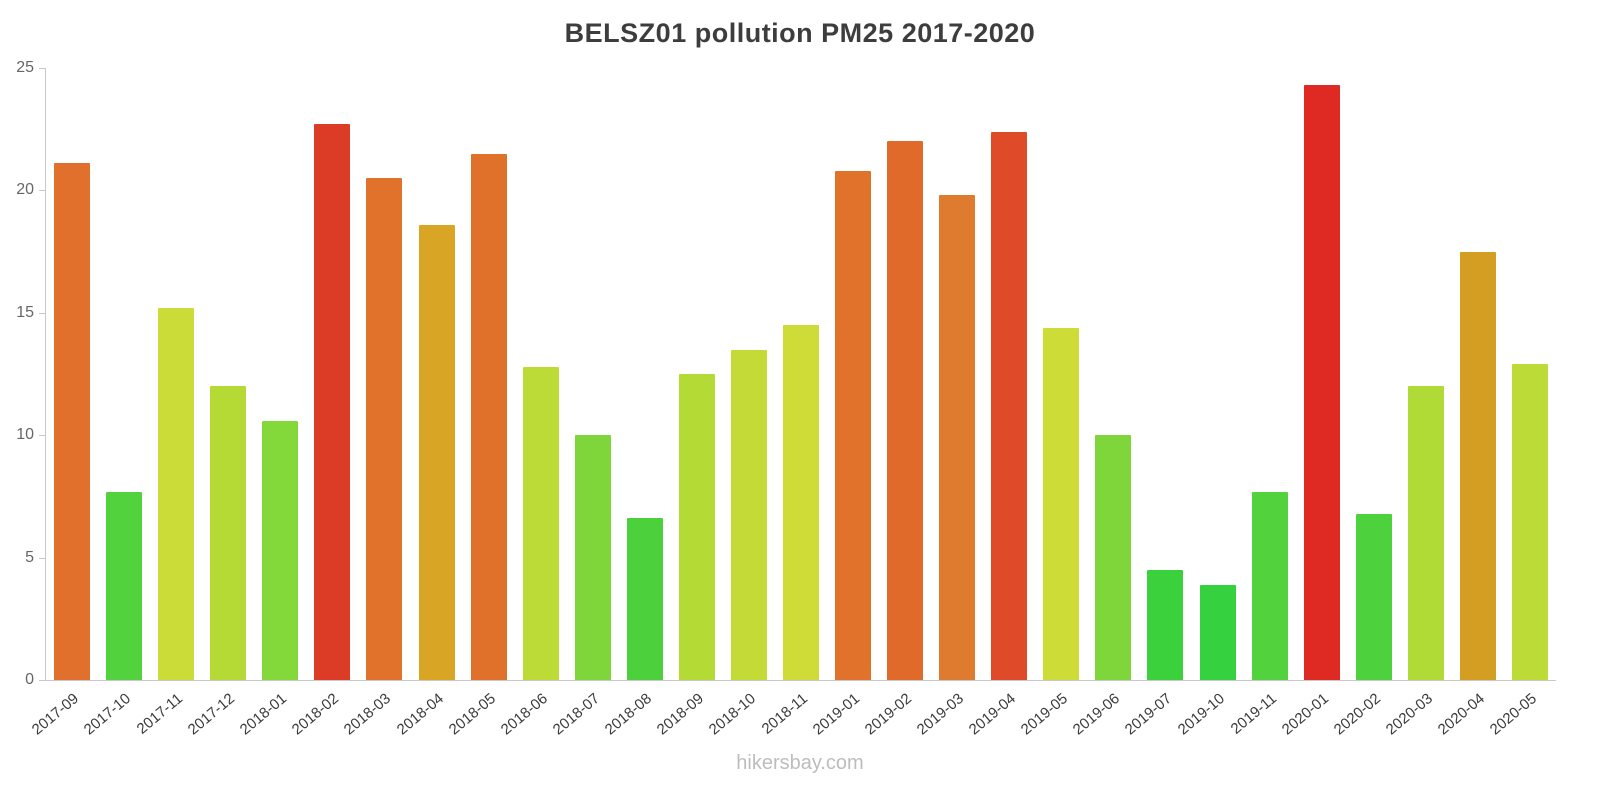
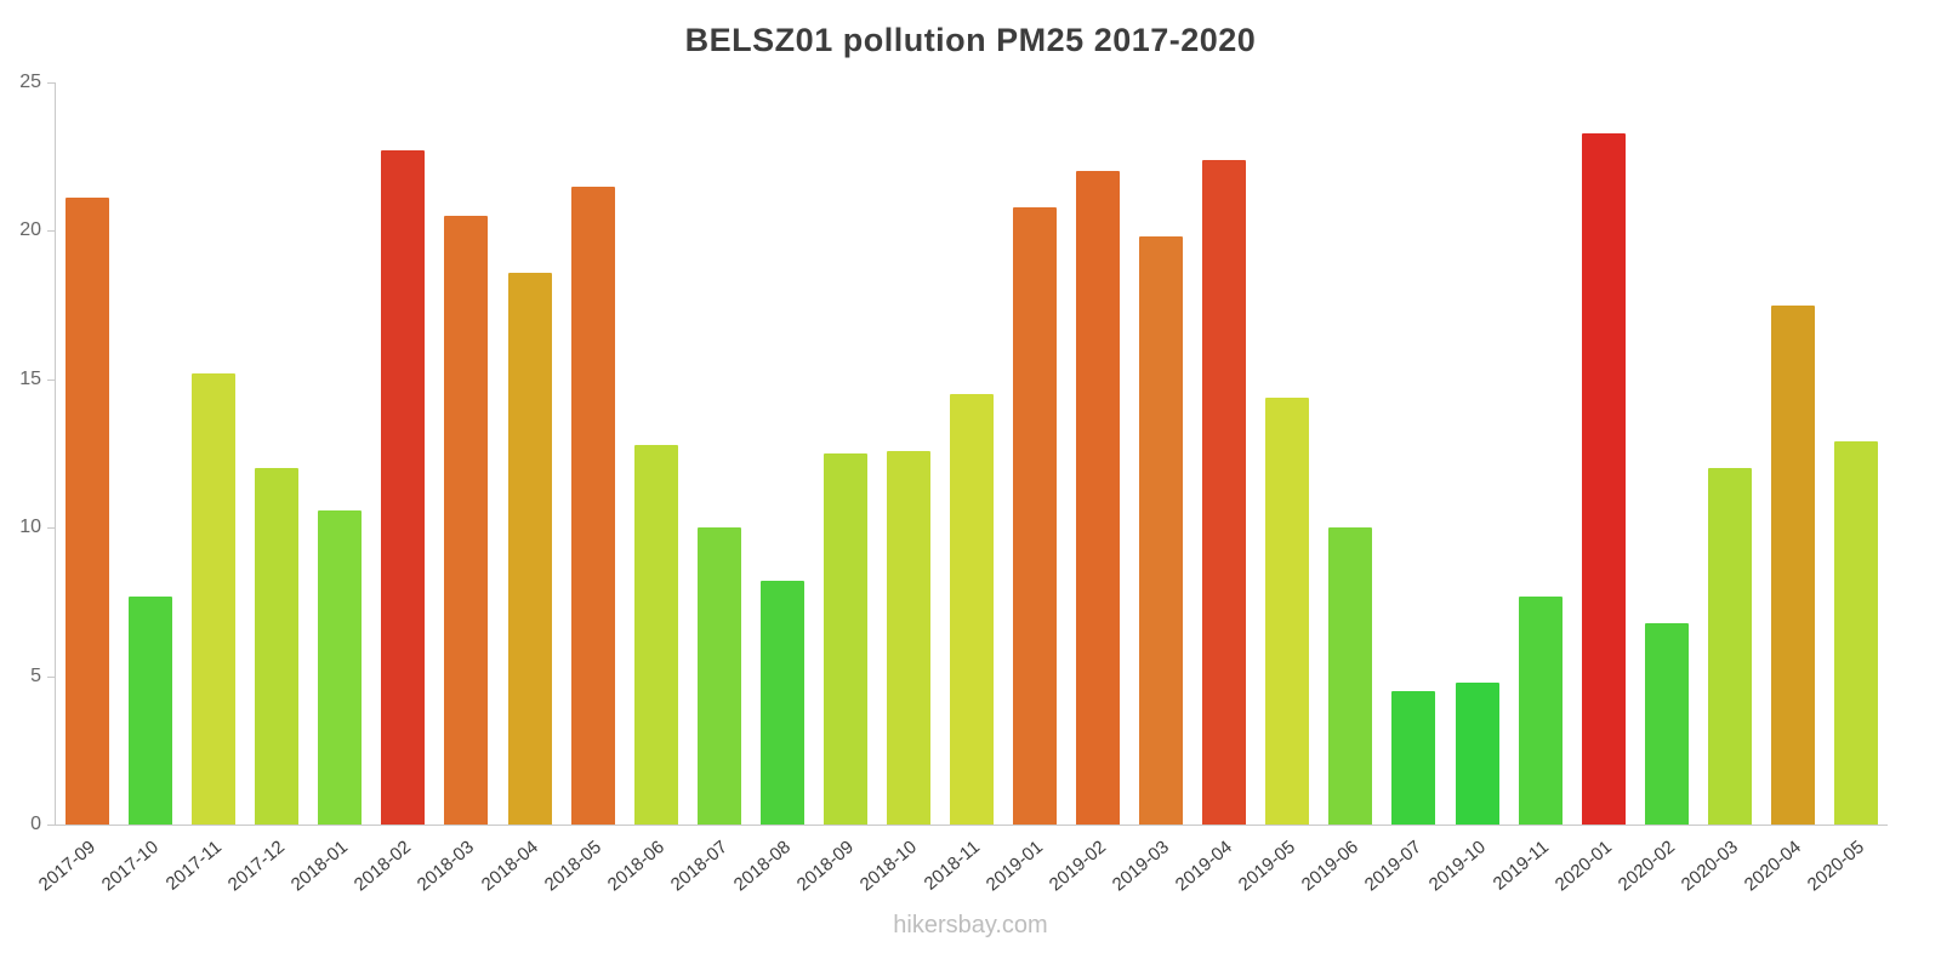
2018-08: 6.6 -> 8.2
2018-10: 13.5 -> 12.6
2019-10: 3.9 -> 4.8
2020-01: 24.3 -> 23.3
